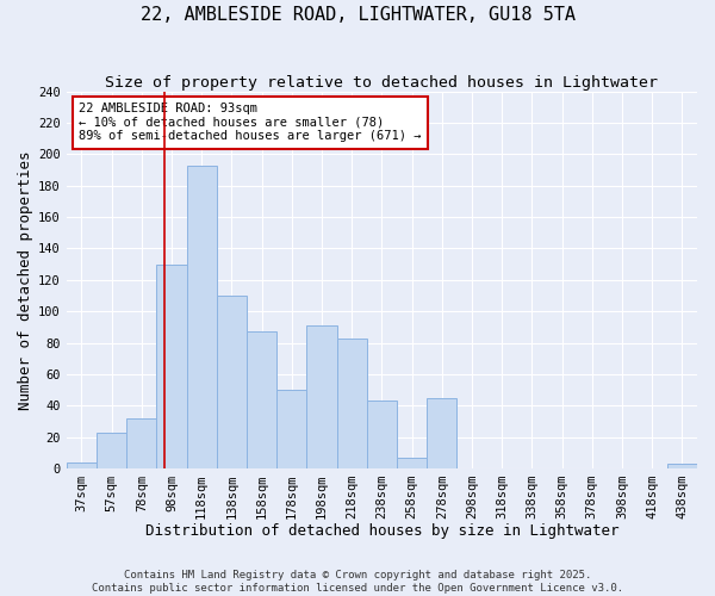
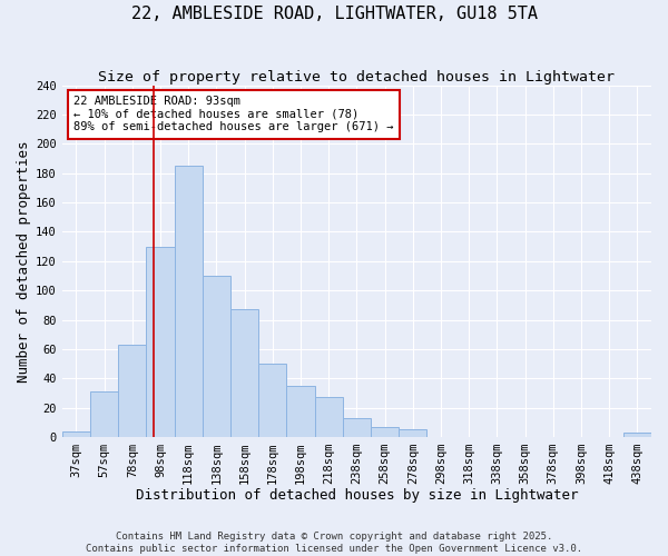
57sqm: 23 -> 31
78sqm: 32 -> 63
118sqm: 193 -> 185
198sqm: 91 -> 35
218sqm: 83 -> 27
238sqm: 43 -> 13
278sqm: 45 -> 5
